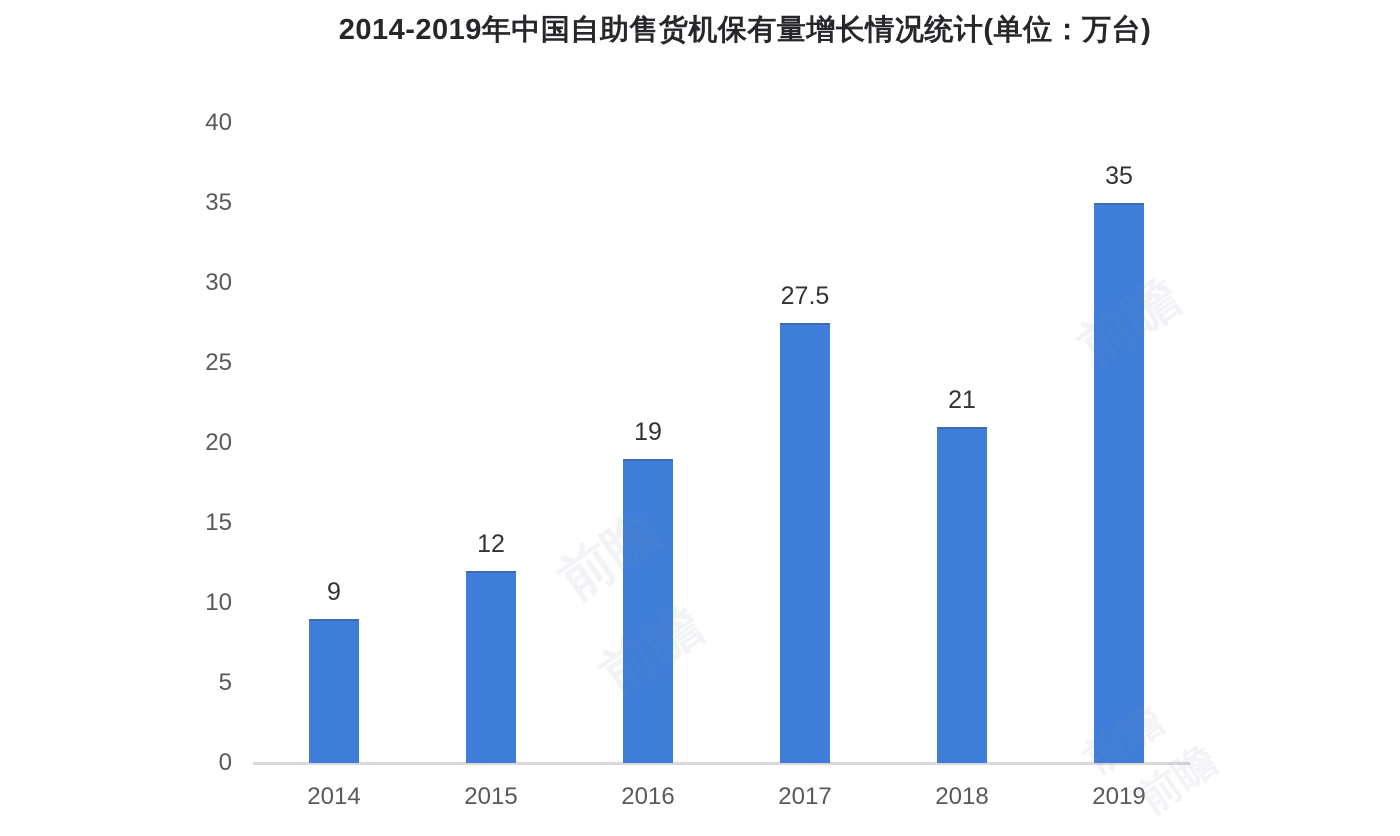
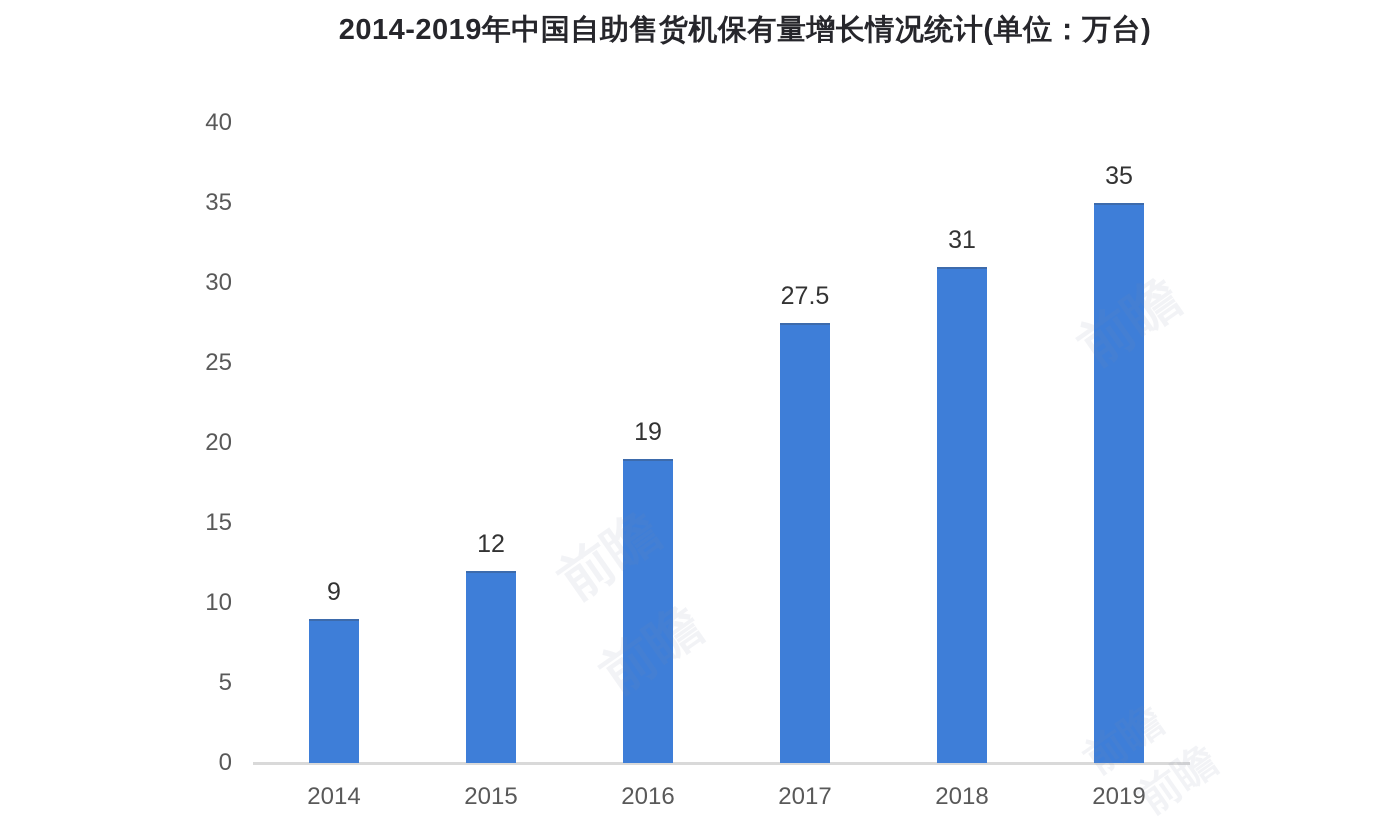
2018: 21 -> 31
